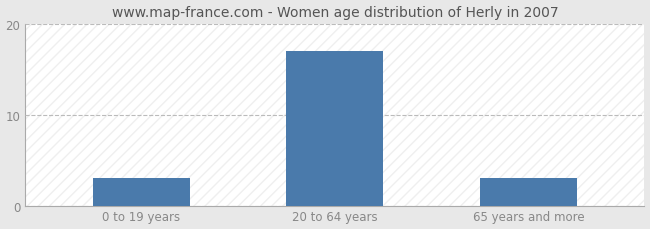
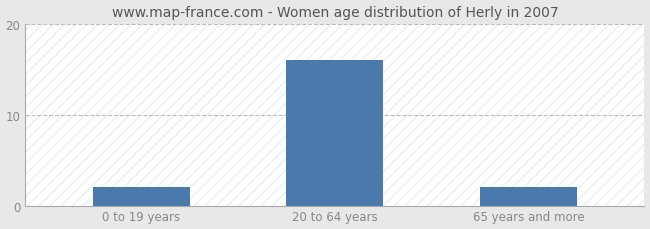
0 to 19 years: 3 -> 2
20 to 64 years: 17 -> 16
65 years and more: 3 -> 2
